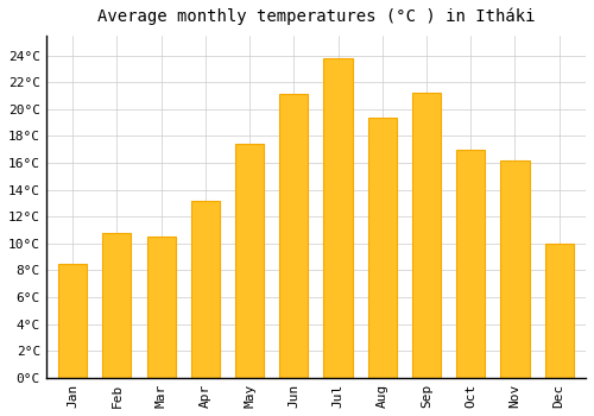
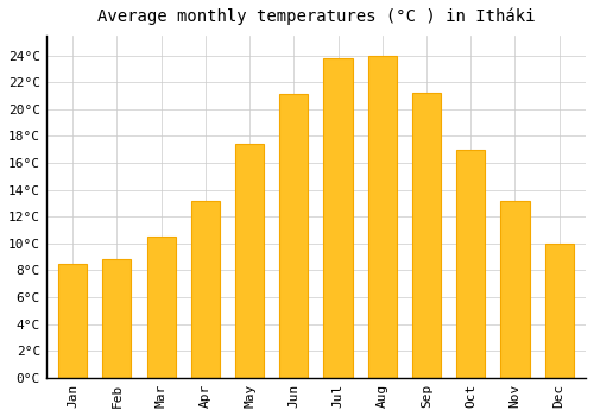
Feb: 10.8°C -> 8.8°C
Aug: 19.4°C -> 24.0°C
Nov: 16.2°C -> 13.2°C
